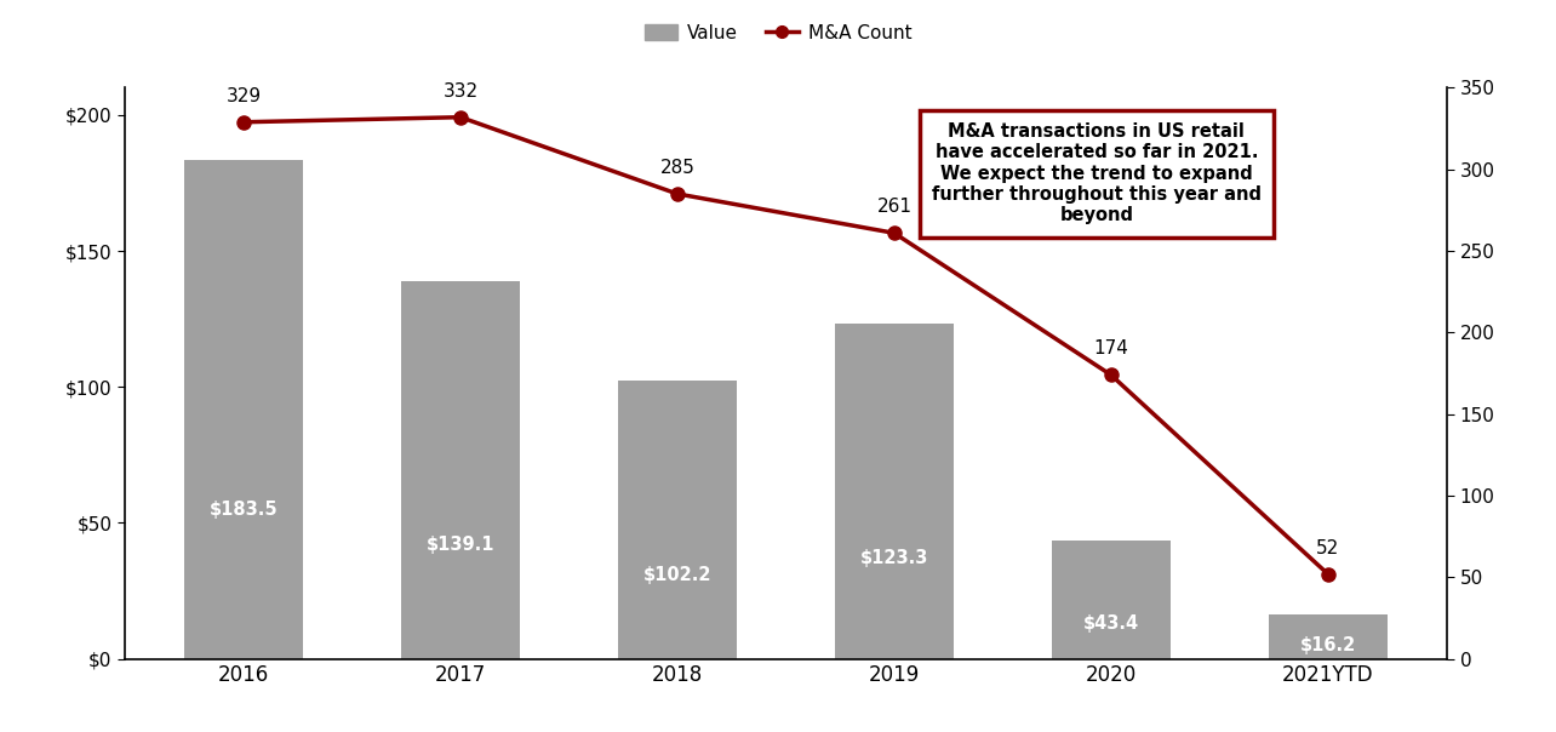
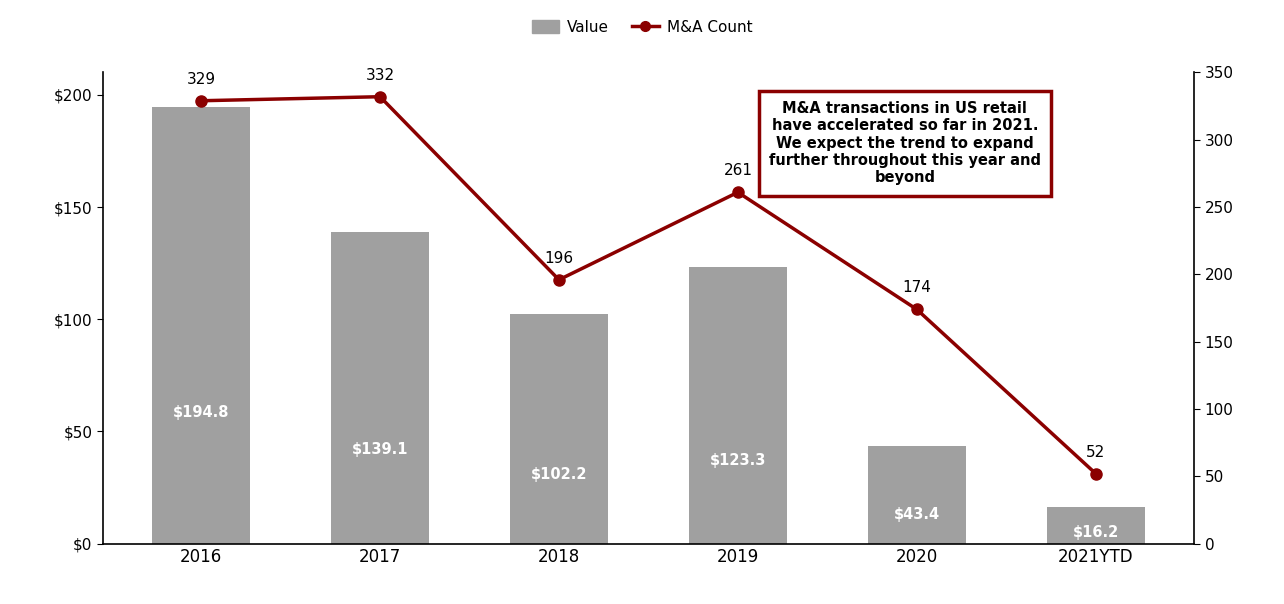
Value/2016: $183.5 -> $194.8
M&A Count/2018: 285 -> 196
